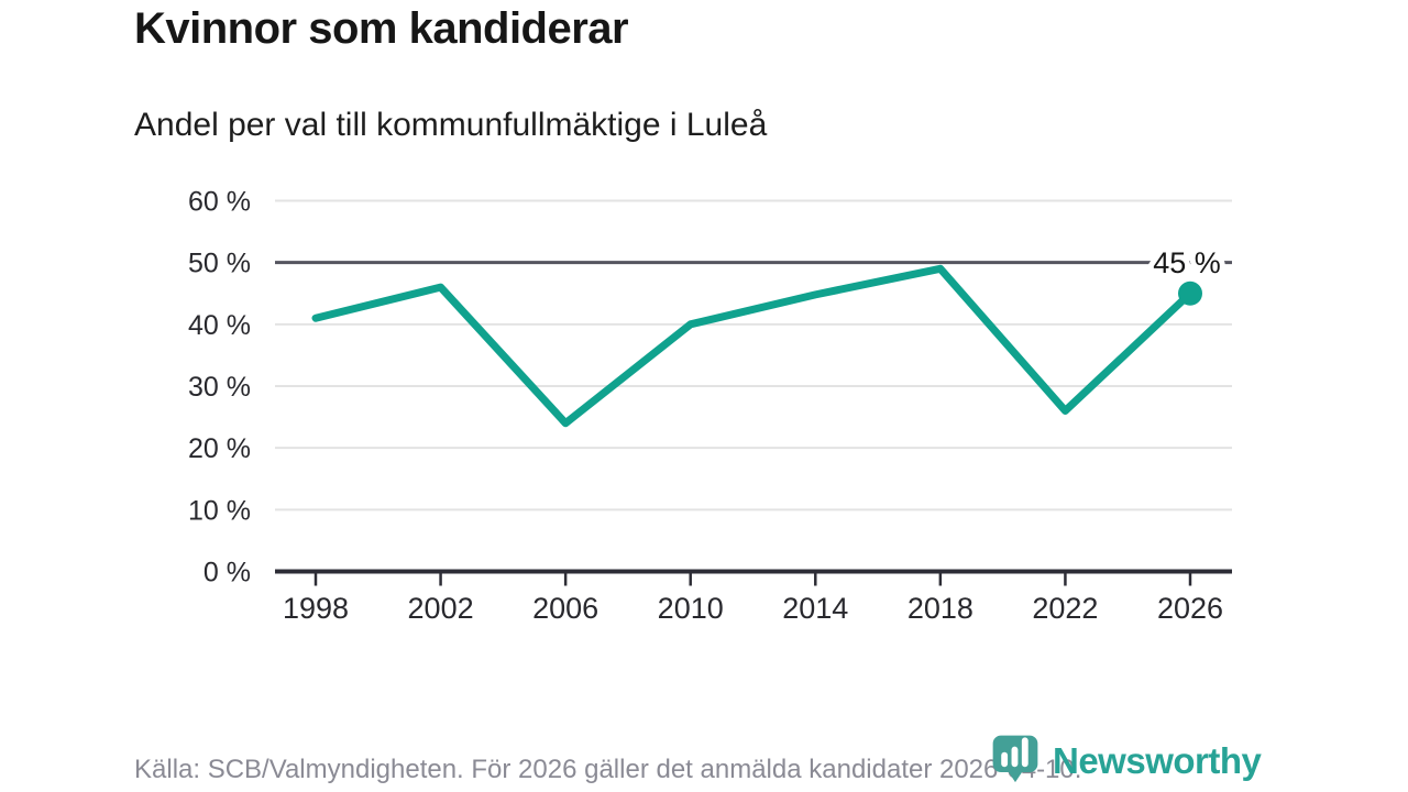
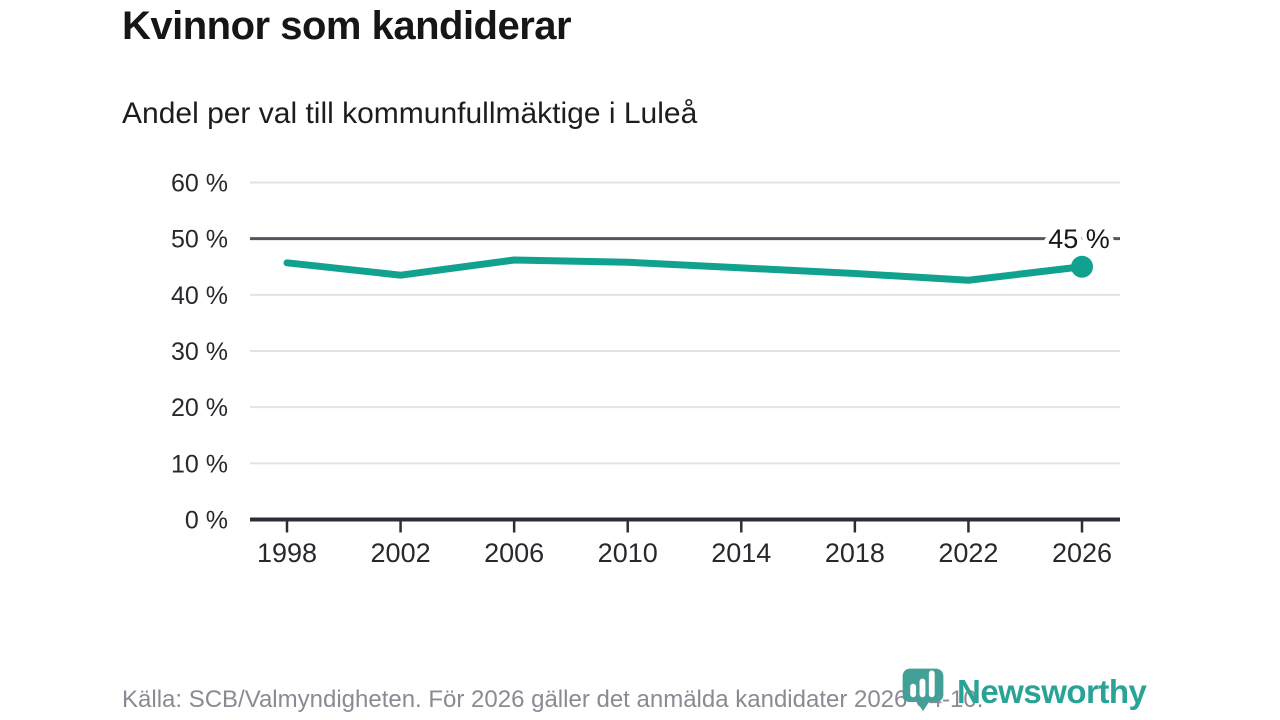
1998: 41% -> 46%
2002: 46% -> 44%
2006: 24% -> 46%
2010: 40% -> 46%
2018: 49% -> 44%
2022: 26% -> 43%
